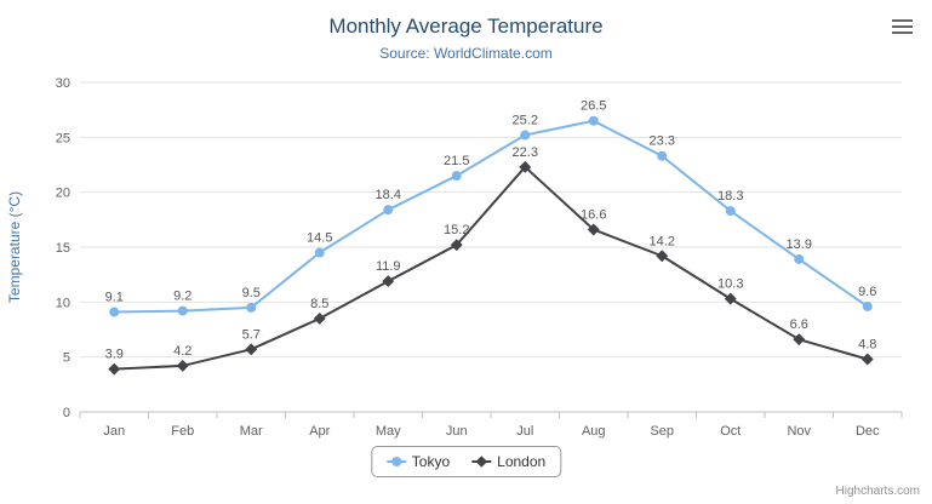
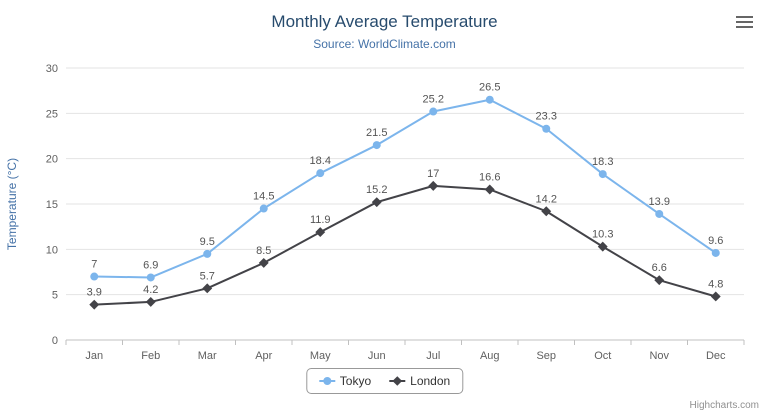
Tokyo/Jan: 9.1 -> 7
Tokyo/Feb: 9.2 -> 6.9
London/Jul: 22.3 -> 17
